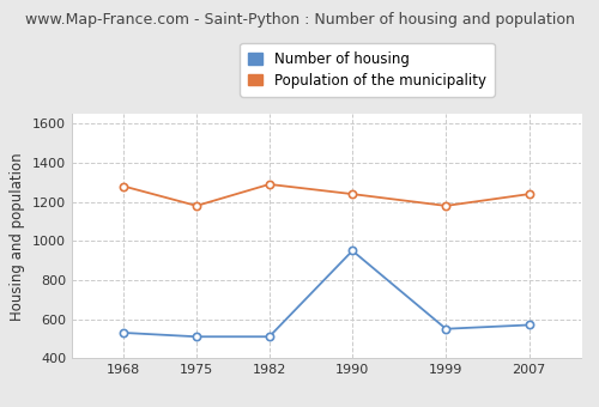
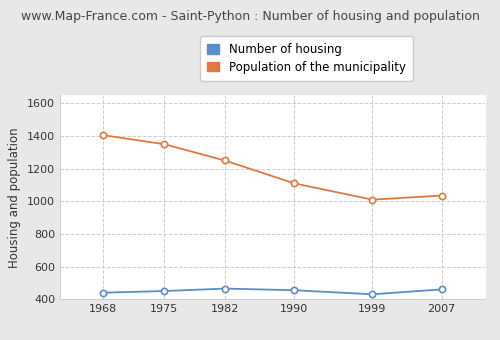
Number of housing/1968: 530 -> 440
Population of the municipality/1968: 1280 -> 1400
Number of housing/1975: 510 -> 450
Population of the municipality/1975: 1180 -> 1350
Number of housing/1982: 510 -> 460
Population of the municipality/1982: 1290 -> 1250
Number of housing/1990: 950 -> 460
Population of the municipality/1990: 1240 -> 1110
Number of housing/1999: 550 -> 430
Population of the municipality/1999: 1180 -> 1010
Number of housing/2007: 570 -> 460
Population of the municipality/2007: 1240 -> 1040
